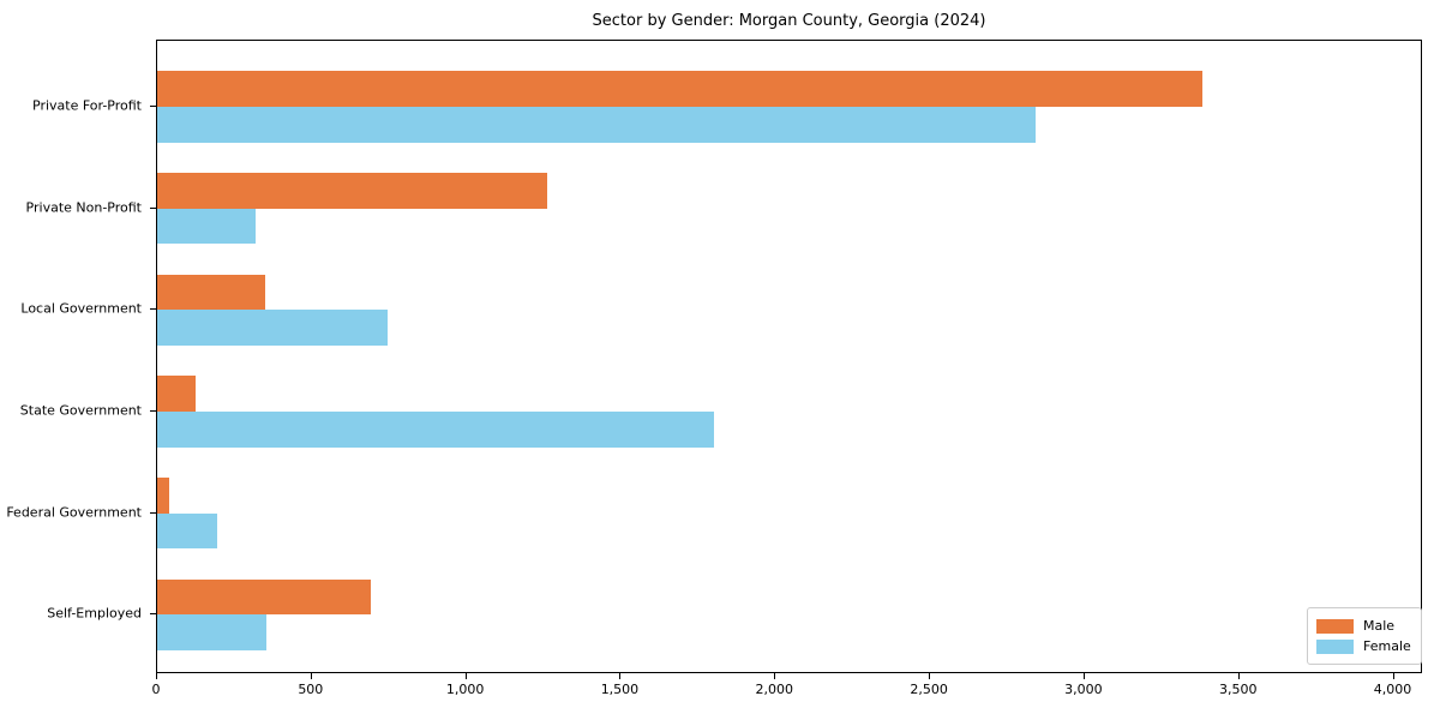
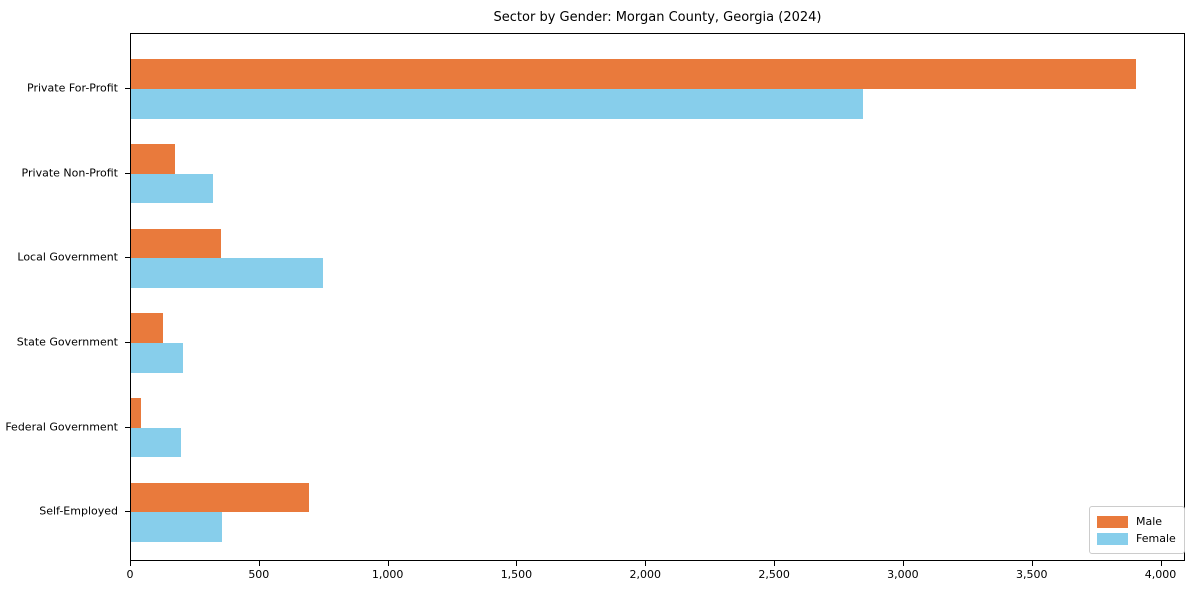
Male/Private For-Profit: 3380 -> 3900
Male/Private Non-Profit: 1260 -> 170
Female/State Government: 1800 -> 200
